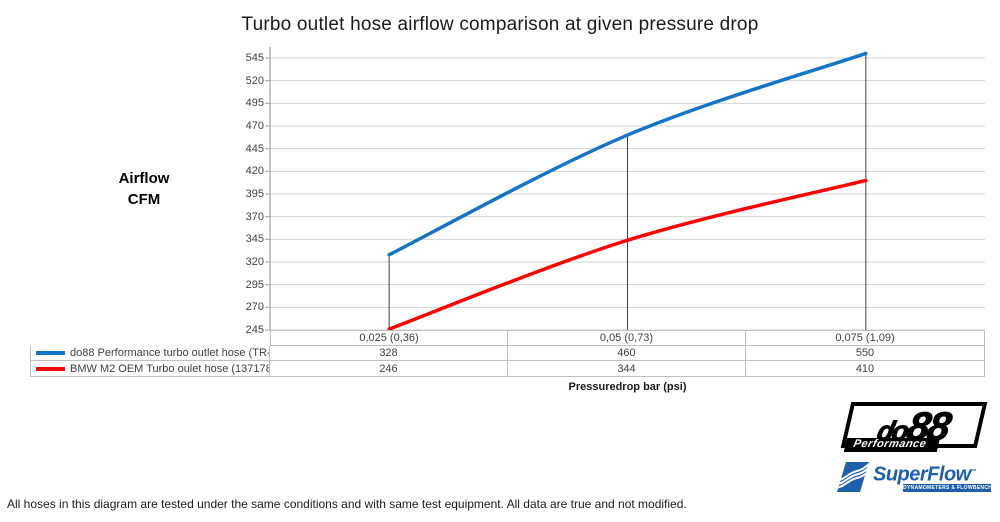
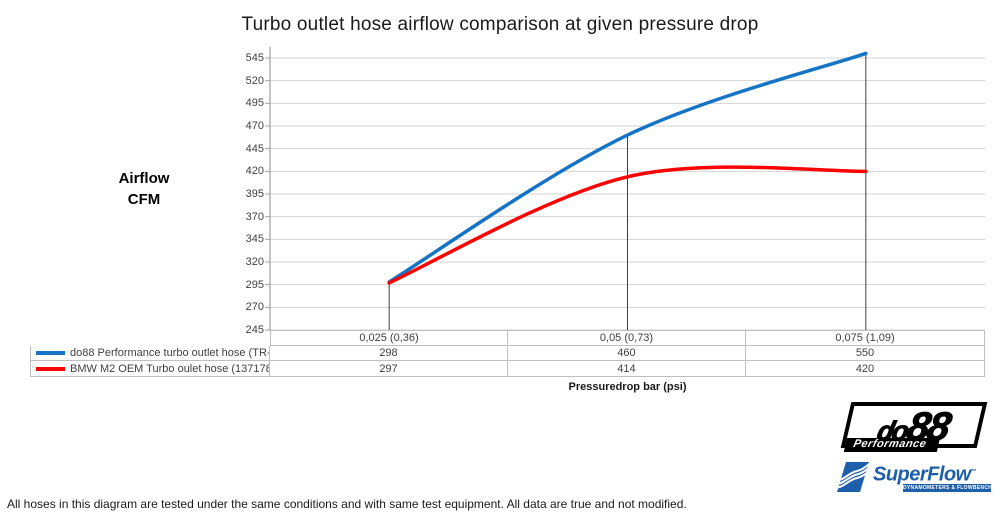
do88 Performance turbo outlet hose (TR-180)/0,025 (0,36): 328 -> 298
BMW M2 OEM Turbo oulet hose (13717847407)/0,025 (0,36): 246 -> 297
BMW M2 OEM Turbo oulet hose (13717847407)/0,05 (0,73): 344 -> 414
BMW M2 OEM Turbo oulet hose (13717847407)/0,075 (1,09): 410 -> 420
